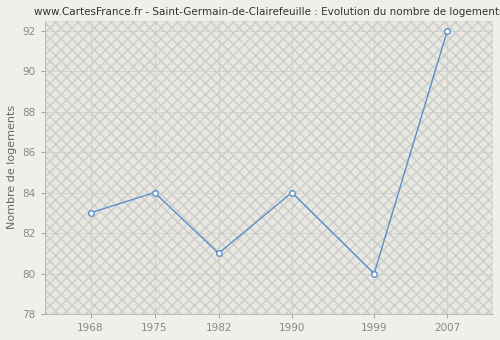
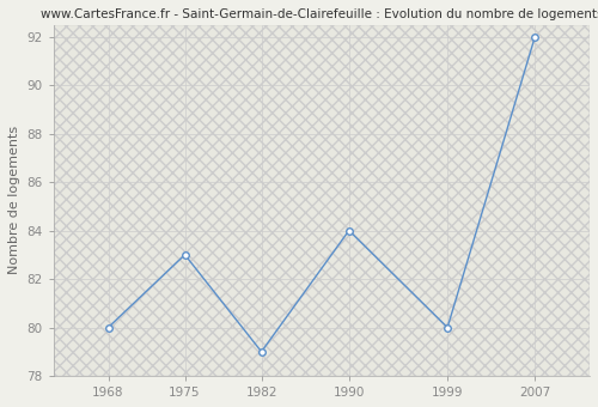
1968: 83 -> 80
1975: 84 -> 83
1982: 81 -> 79
